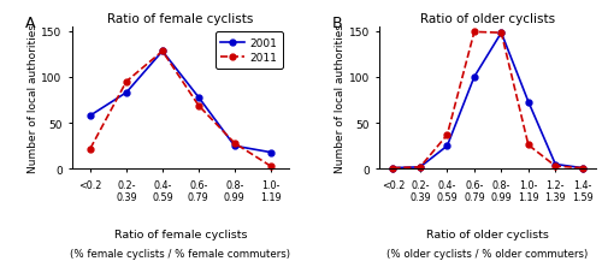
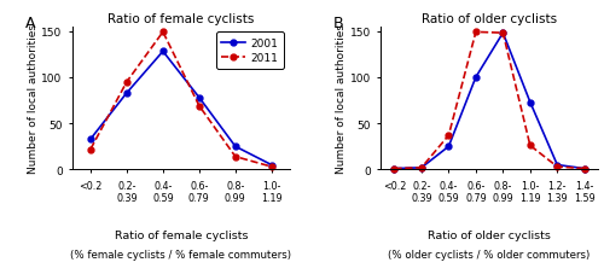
Ratio of female cyclists/2001/<0.2: 58 -> 33
Ratio of female cyclists/2011/0.4- 0.59: 128 -> 149
Ratio of female cyclists/2011/0.8- 0.99: 28 -> 14
Ratio of female cyclists/2001/1.0- 1.19: 18 -> 5
